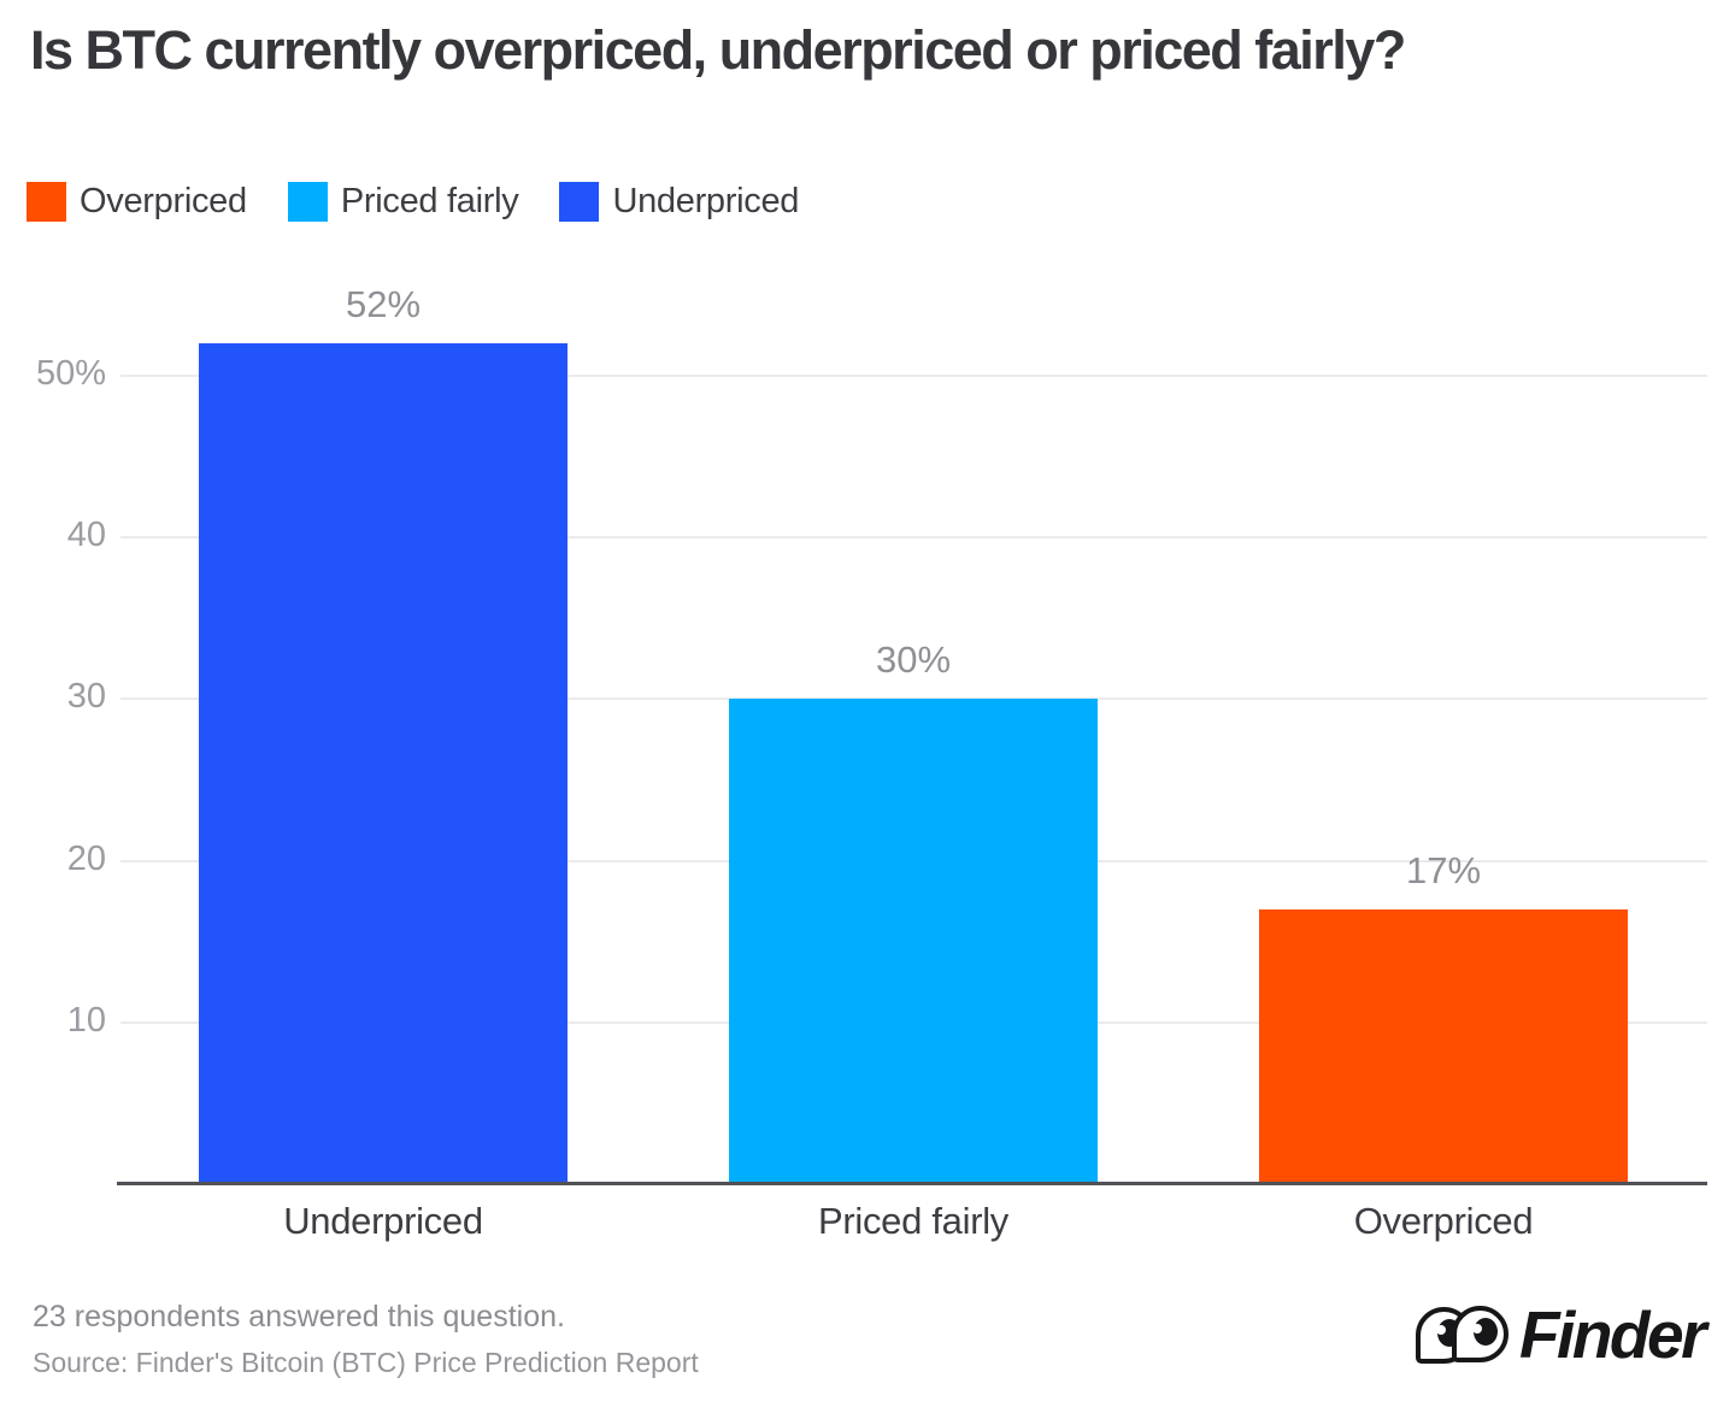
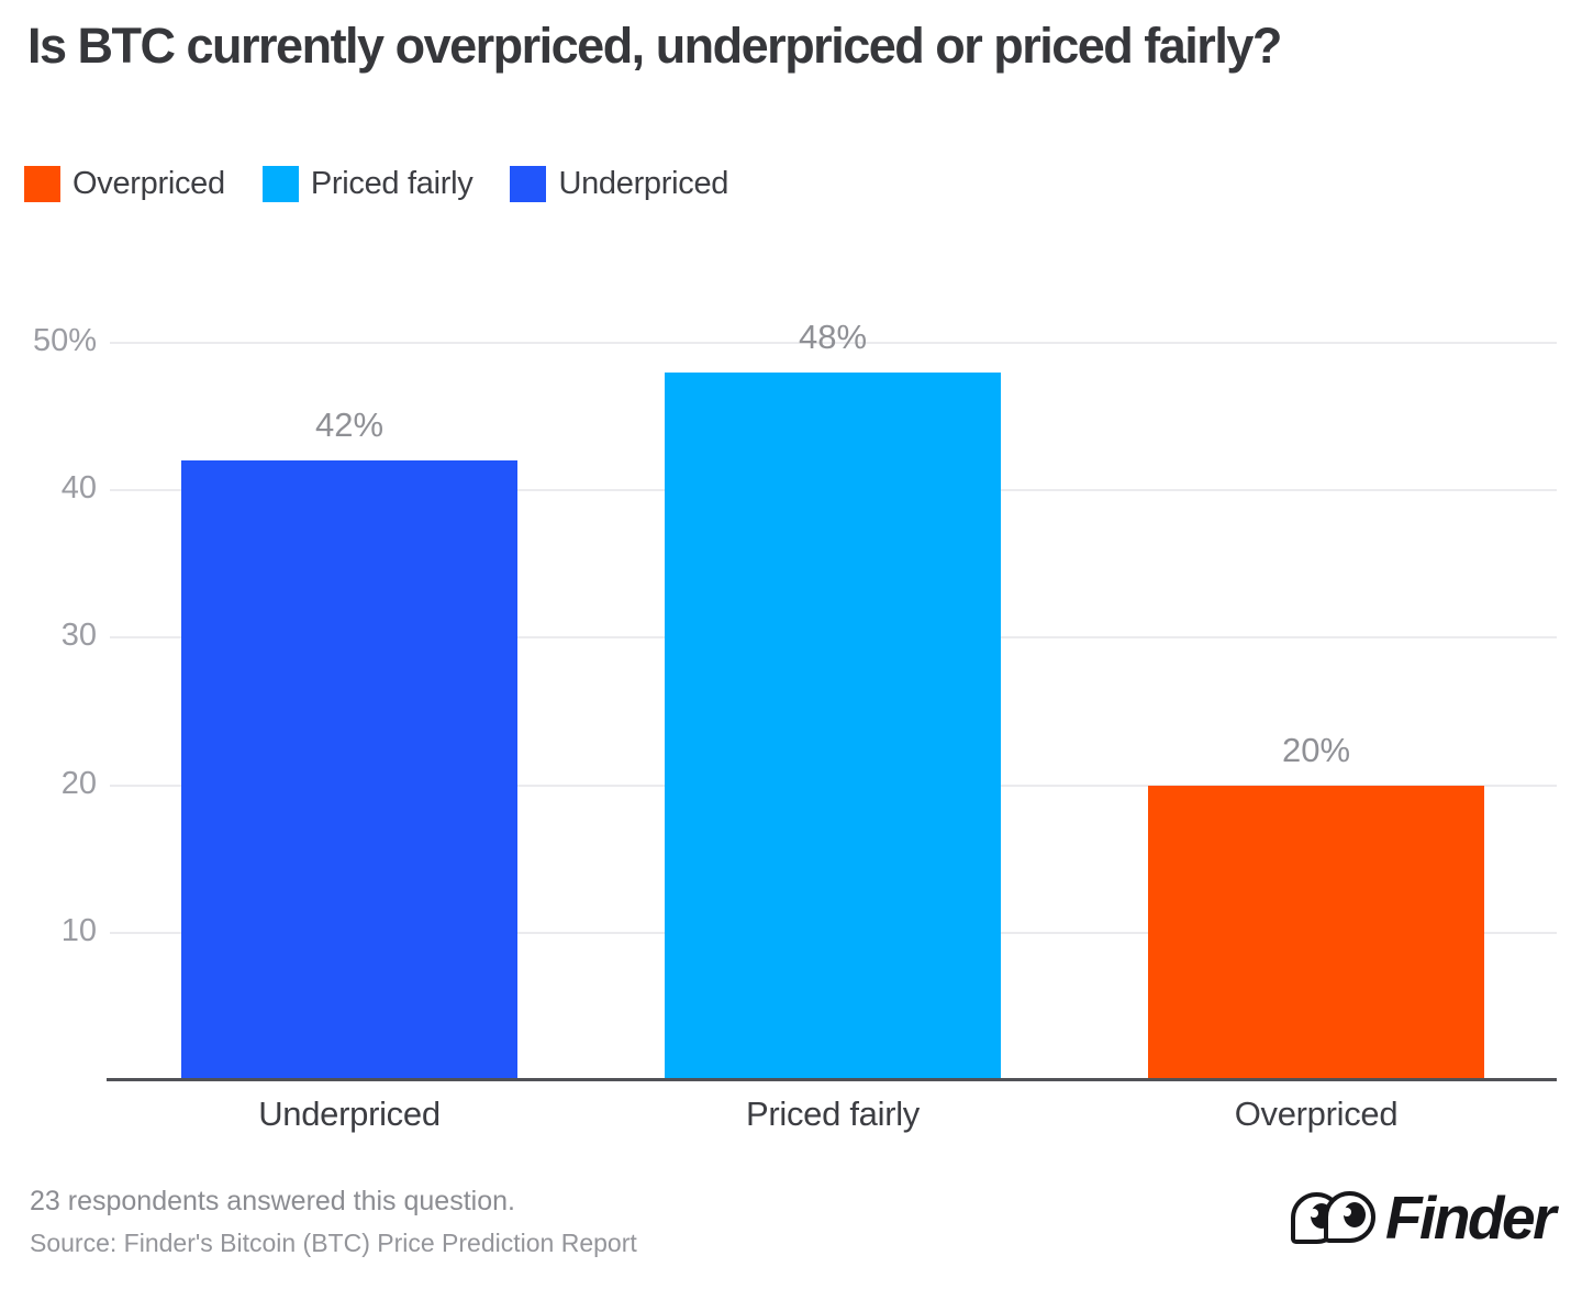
Underpriced: 52% -> 42%
Priced fairly: 30% -> 48%
Overpriced: 17% -> 20%
